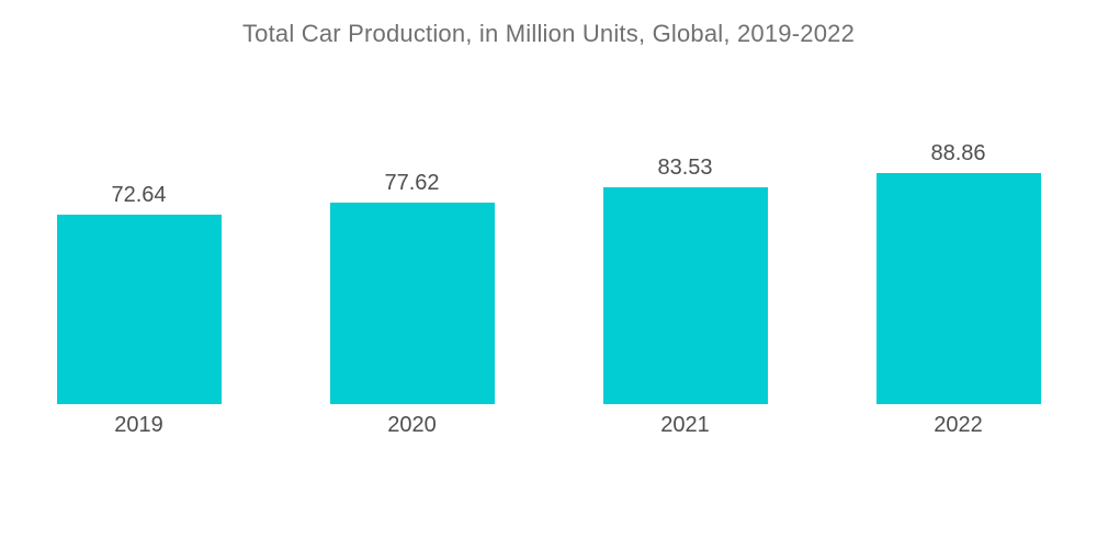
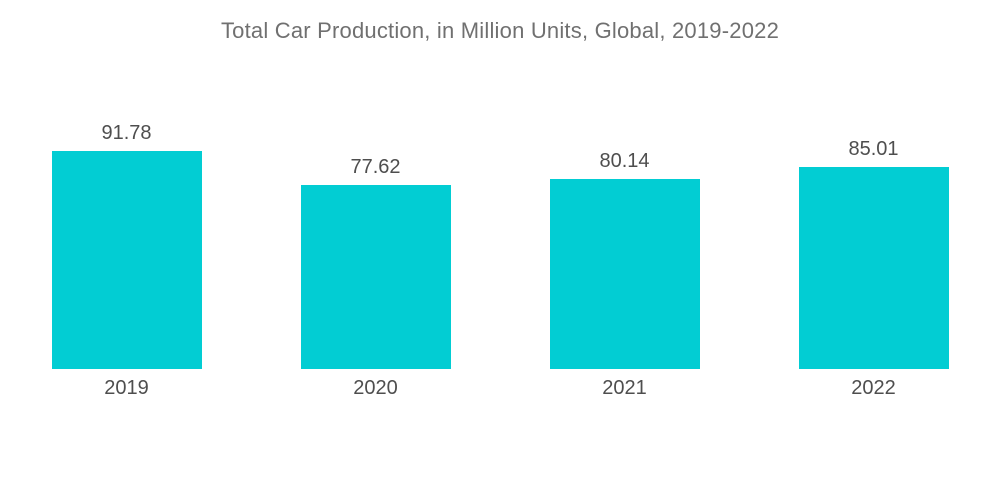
2019: 72.64 -> 91.78
2021: 83.53 -> 80.14
2022: 88.86 -> 85.01
